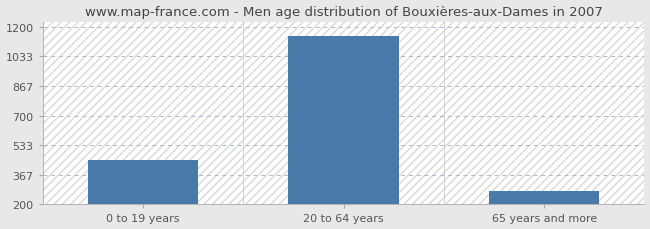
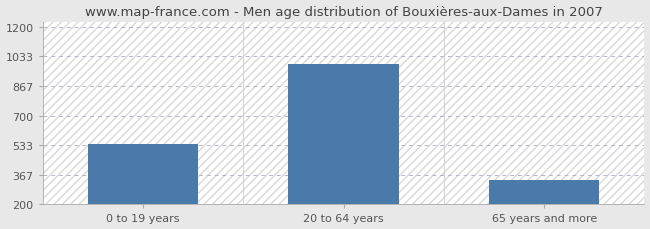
0 to 19 years: 450 -> 540
20 to 64 years: 1150 -> 990
65 years and more: 280 -> 340
